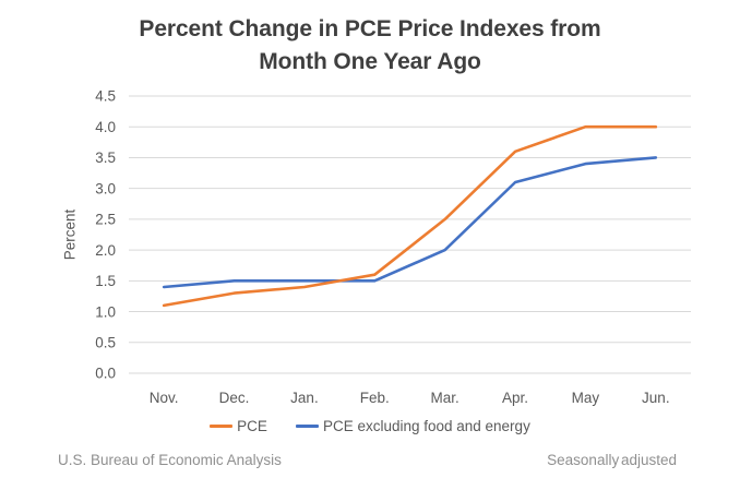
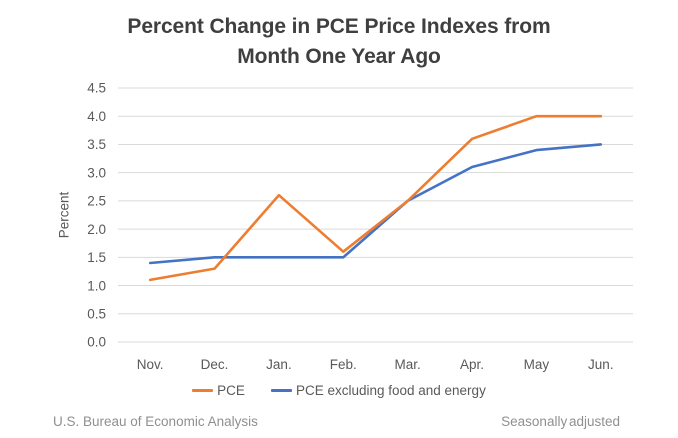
PCE/Jan.: 1.4 -> 2.6
PCE excluding food and energy/Mar.: 2.0 -> 2.5
